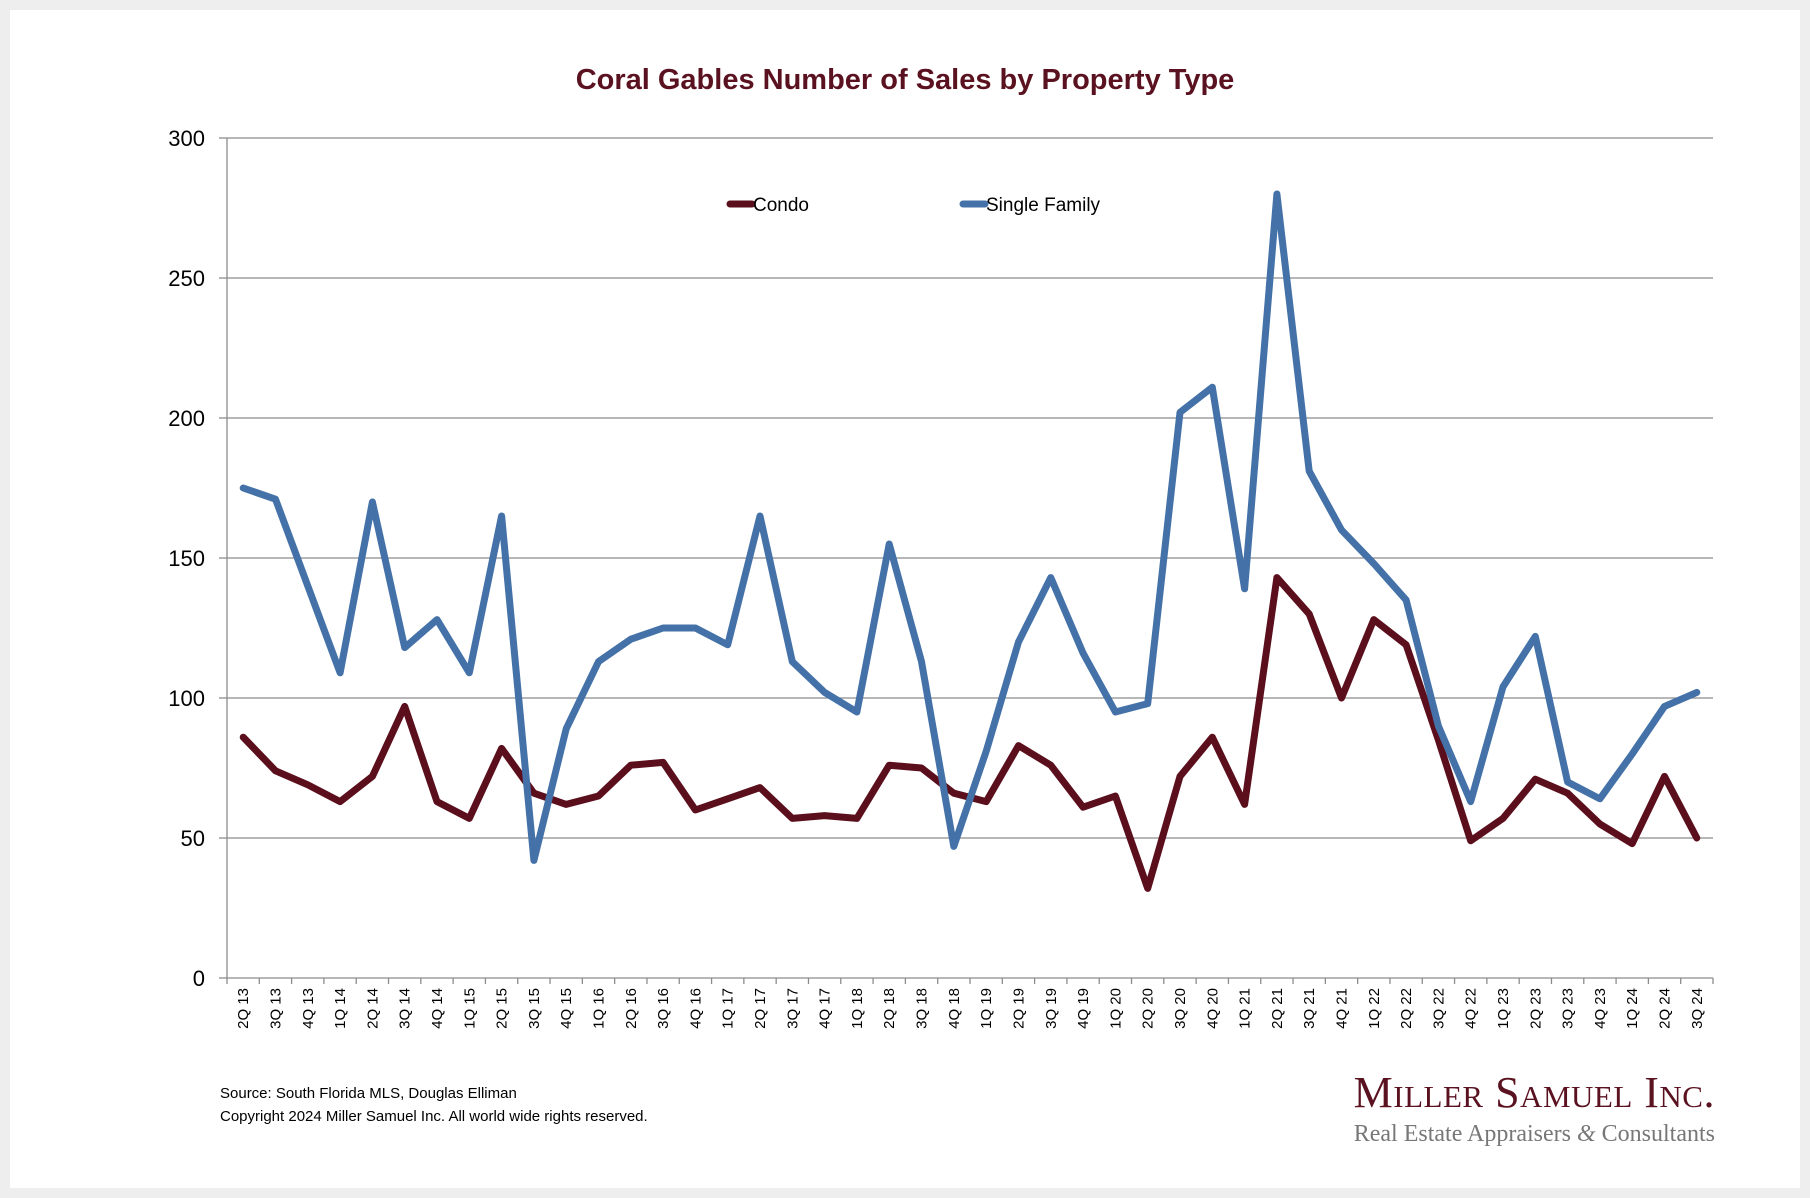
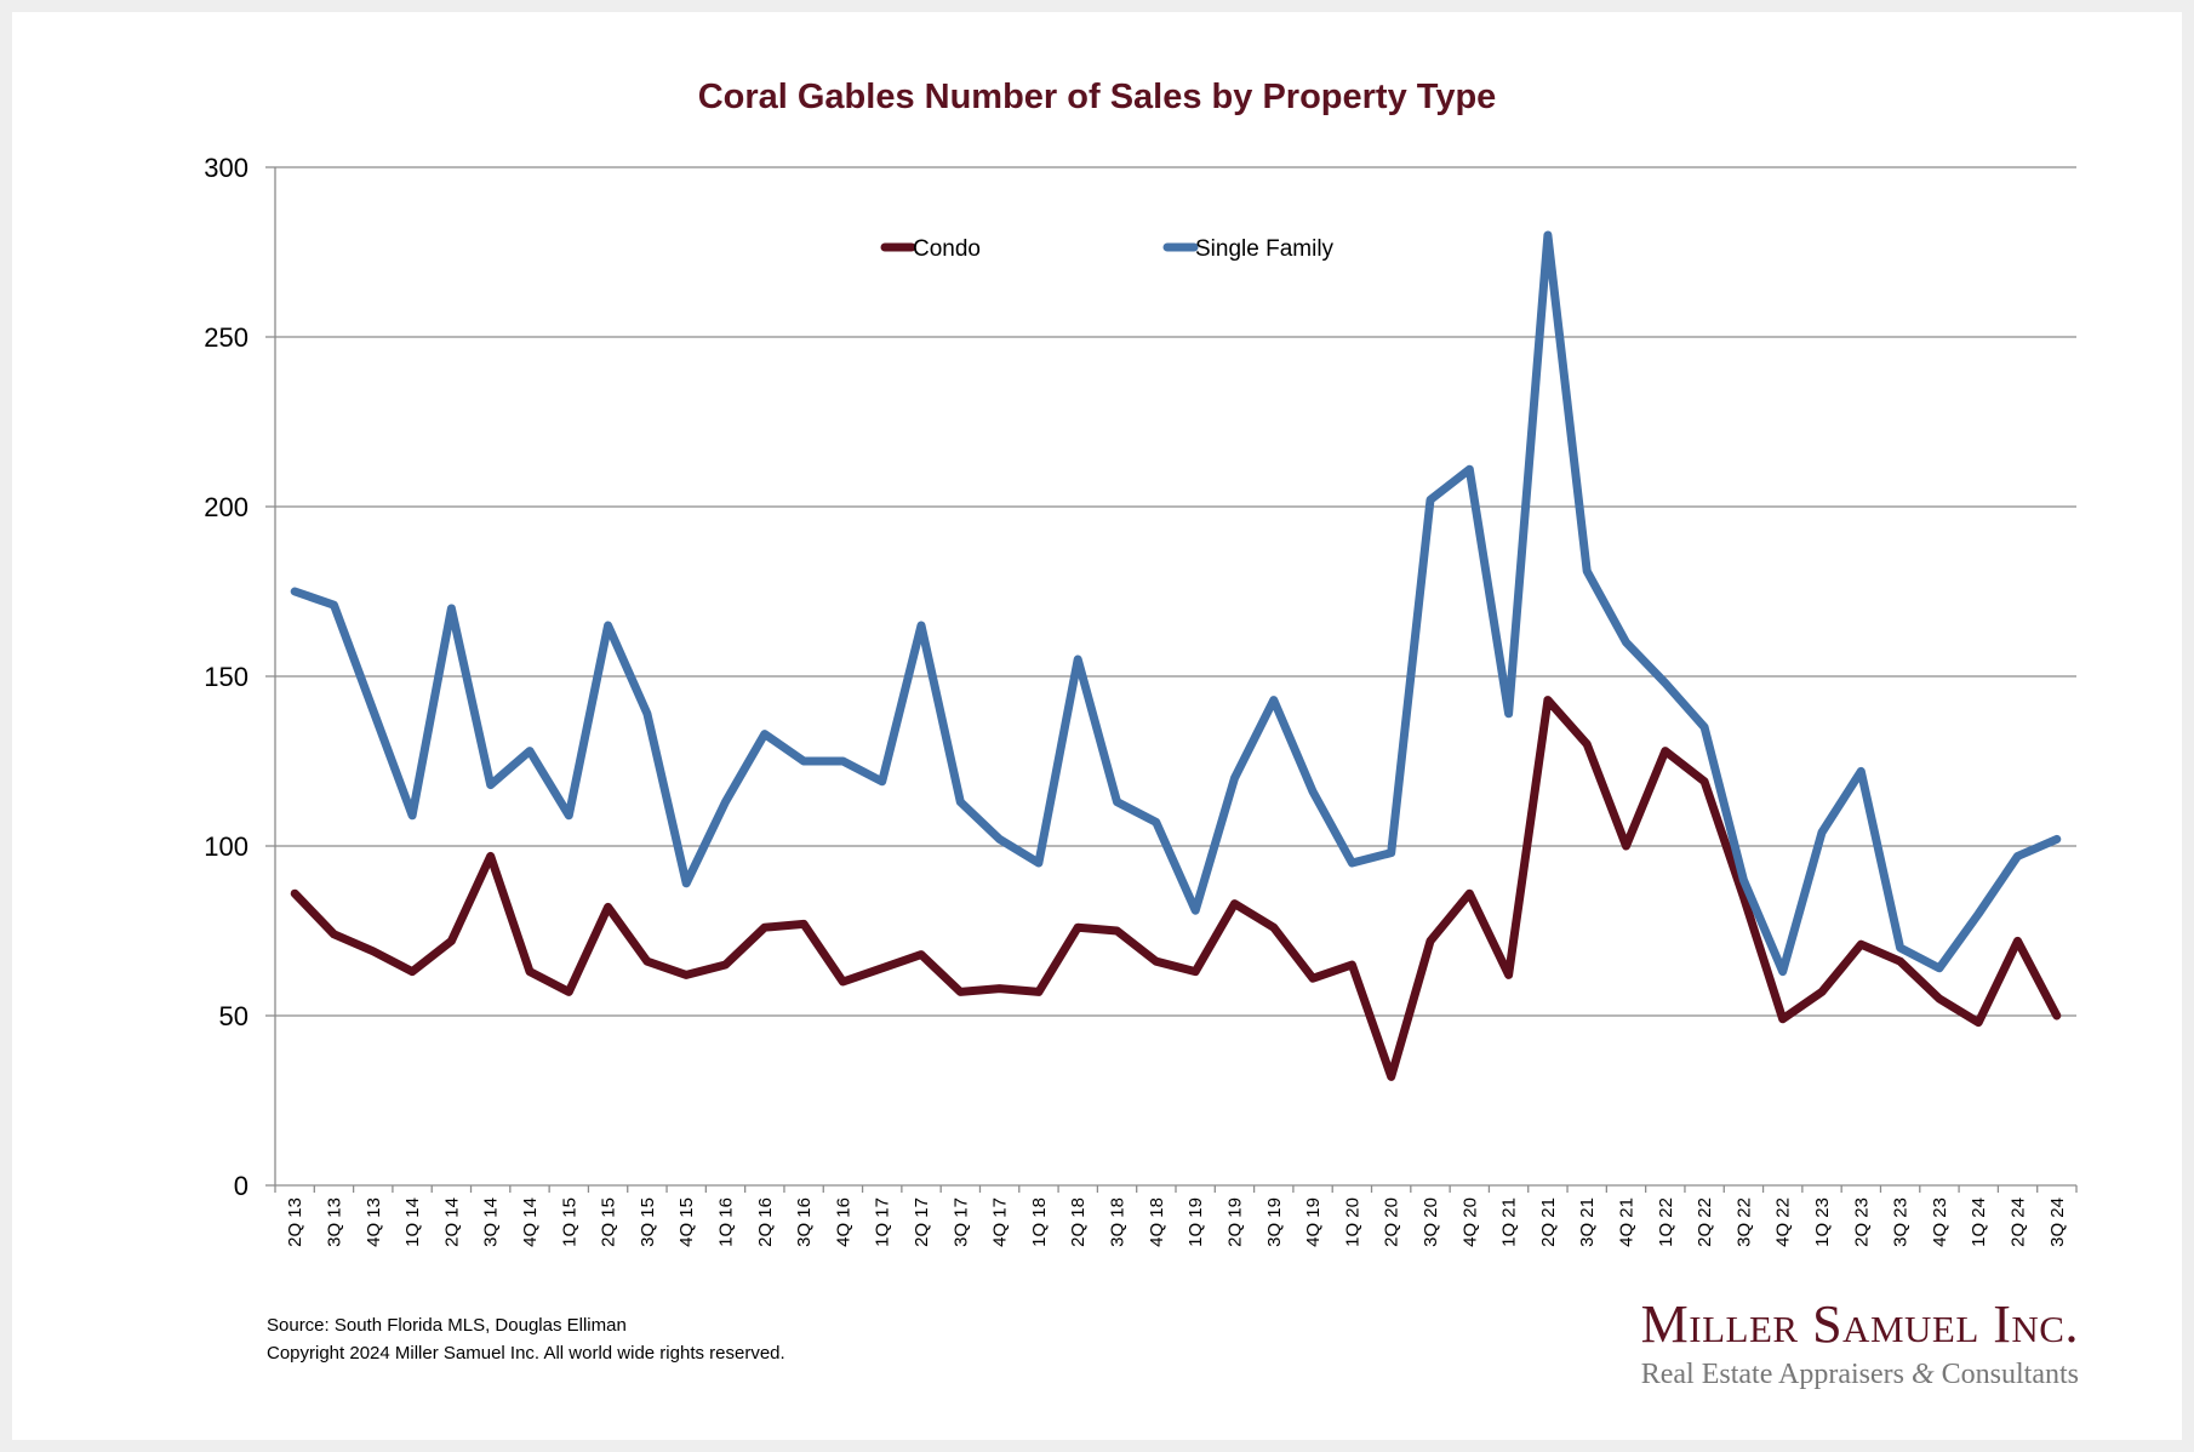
Single Family/3Q 15: 42 -> 139
Single Family/2Q 16: 121 -> 133
Single Family/4Q 18: 47 -> 107
